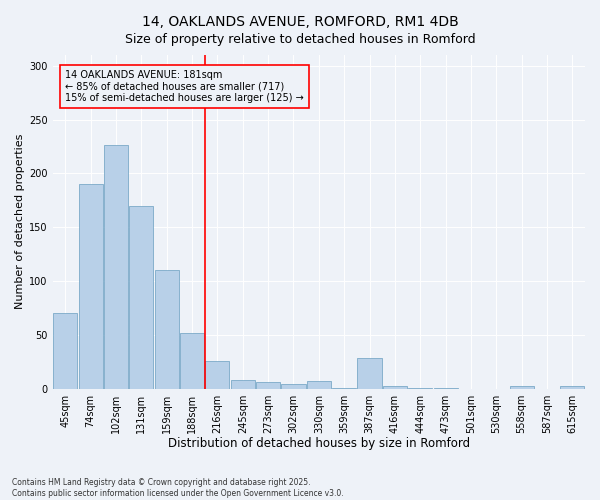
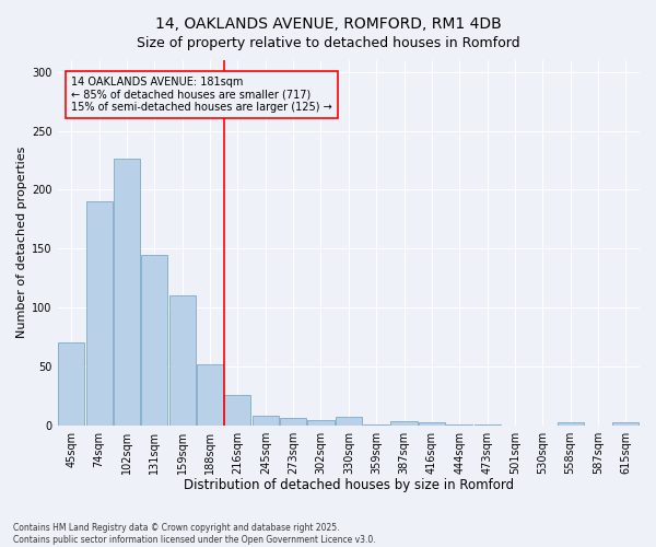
131sqm: 170 -> 145
387sqm: 28 -> 3
